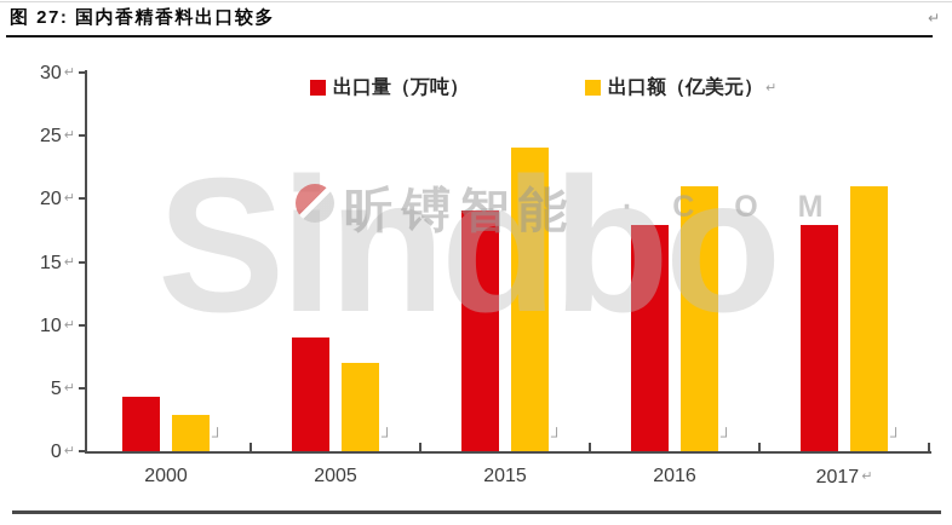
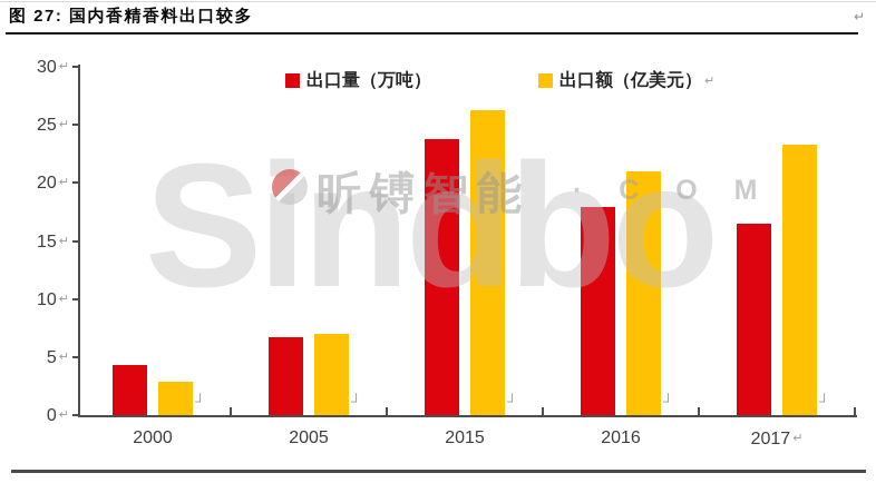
出口量（万吨）/2005: 9.0 -> 6.7
出口量（万吨）/2015: 19.1 -> 23.8
出口额（亿美元）/2015: 24.1 -> 26.3
出口量（万吨）/2017: 17.9 -> 16.5
出口额（亿美元）/2017: 21.0 -> 23.3
